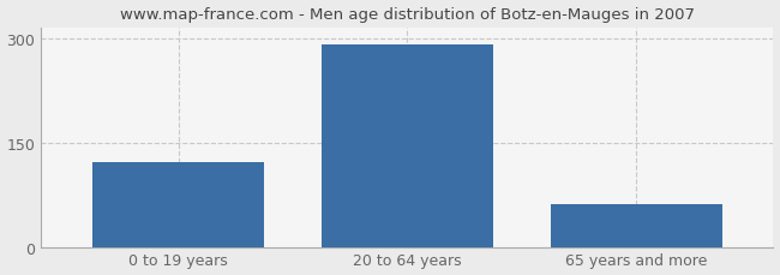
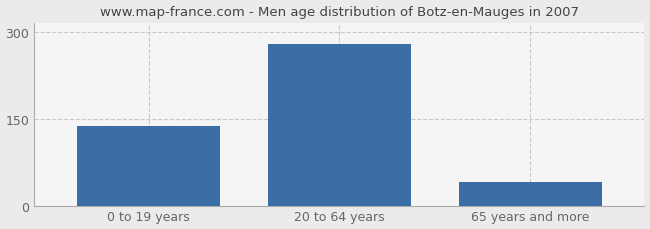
0 to 19 years: 122 -> 137
20 to 64 years: 290 -> 278
65 years and more: 62 -> 40
